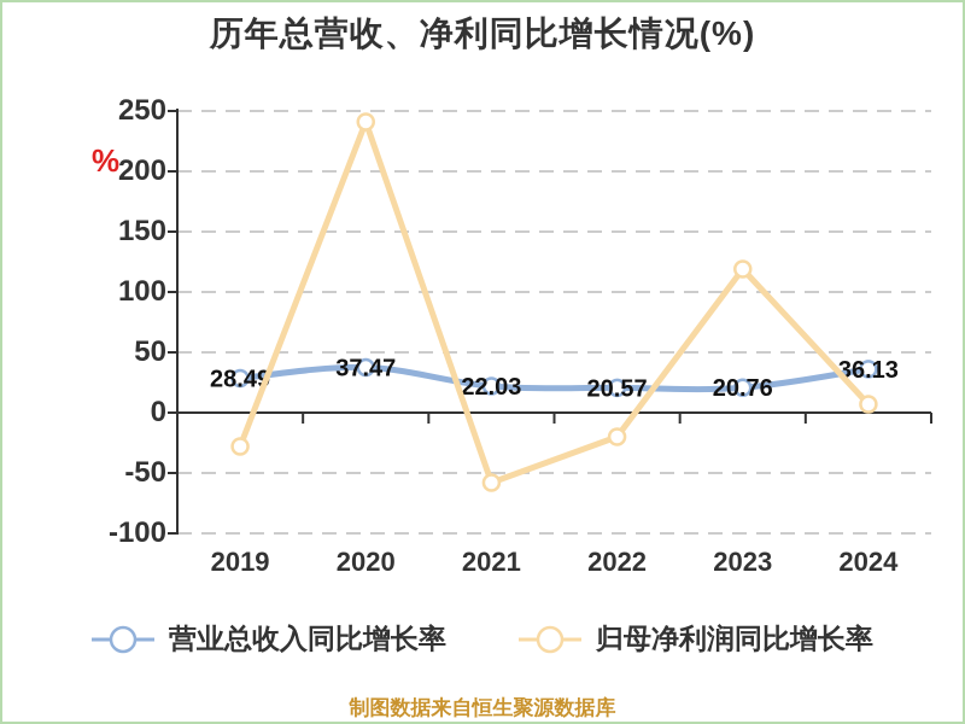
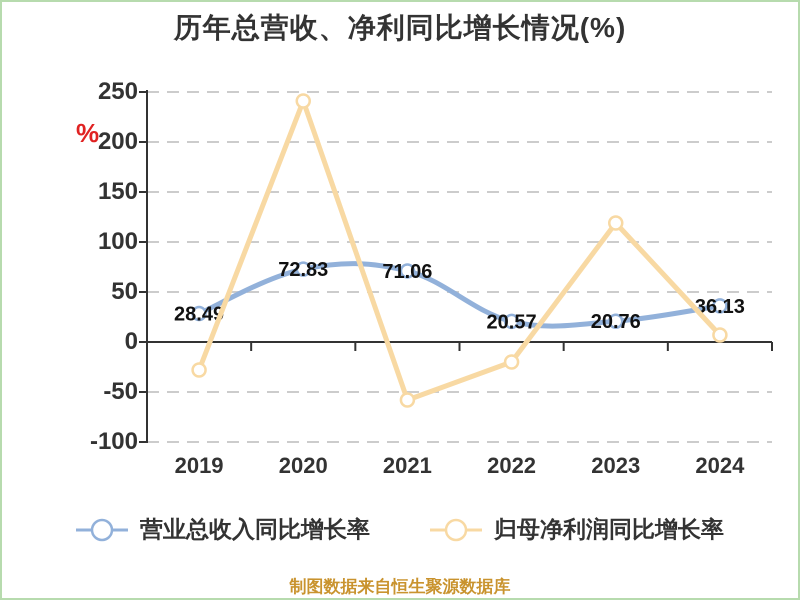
营业总收入同比增长率/2020: 37.47 -> 72.83
营业总收入同比增长率/2021: 22.03 -> 71.06
